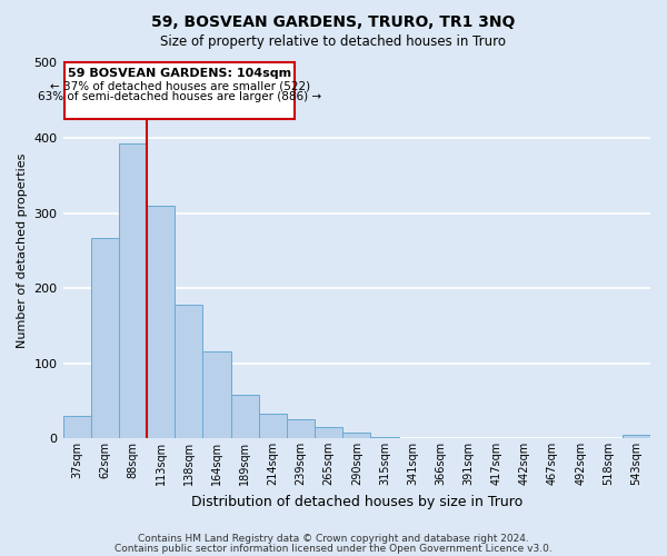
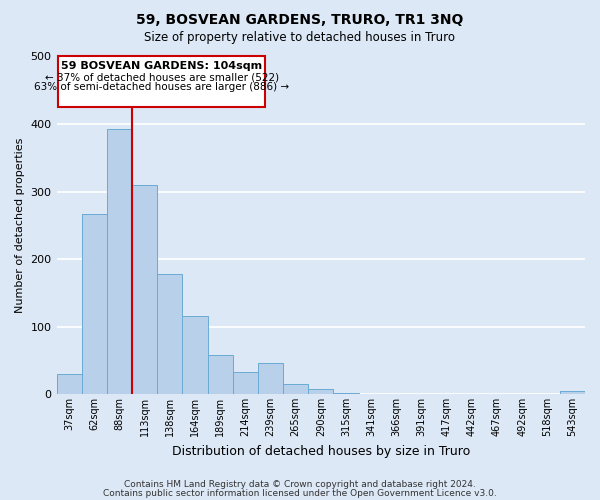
239sqm: 25 -> 46
